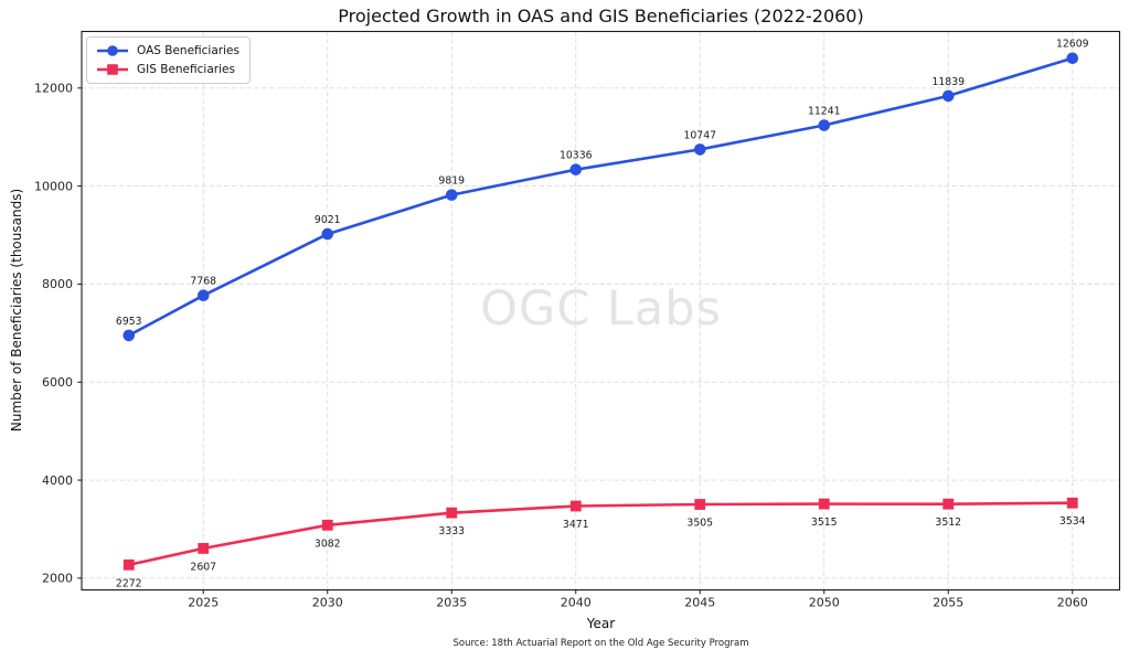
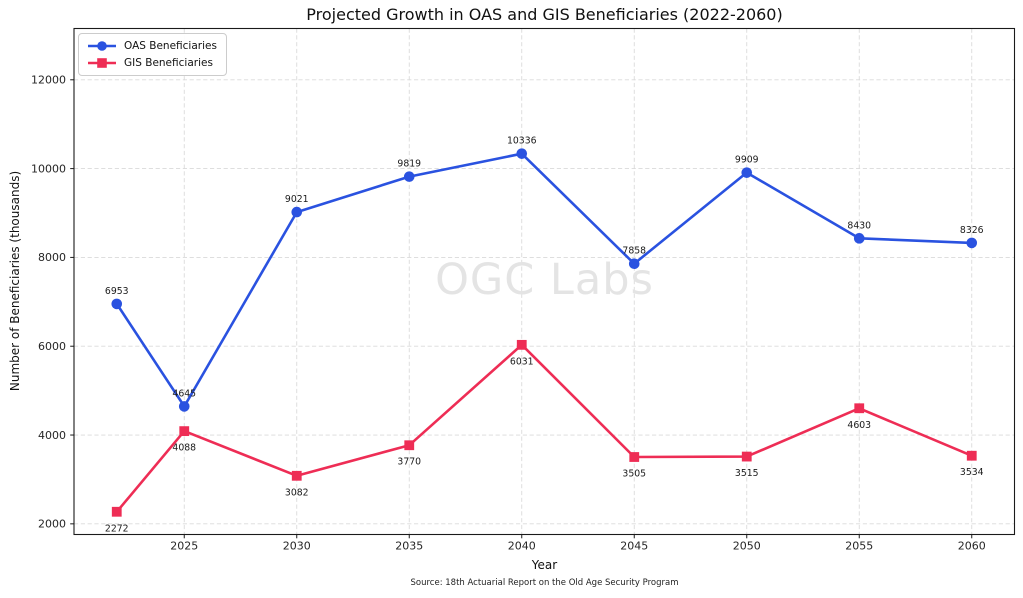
OAS Beneficiaries/2025: 7768 -> 4645
GIS Beneficiaries/2025: 2607 -> 4088
GIS Beneficiaries/2035: 3333 -> 3770
GIS Beneficiaries/2040: 3471 -> 6031
OAS Beneficiaries/2045: 10747 -> 7858
OAS Beneficiaries/2050: 11241 -> 9909
OAS Beneficiaries/2055: 11839 -> 8430
GIS Beneficiaries/2055: 3512 -> 4603
OAS Beneficiaries/2060: 12609 -> 8326
